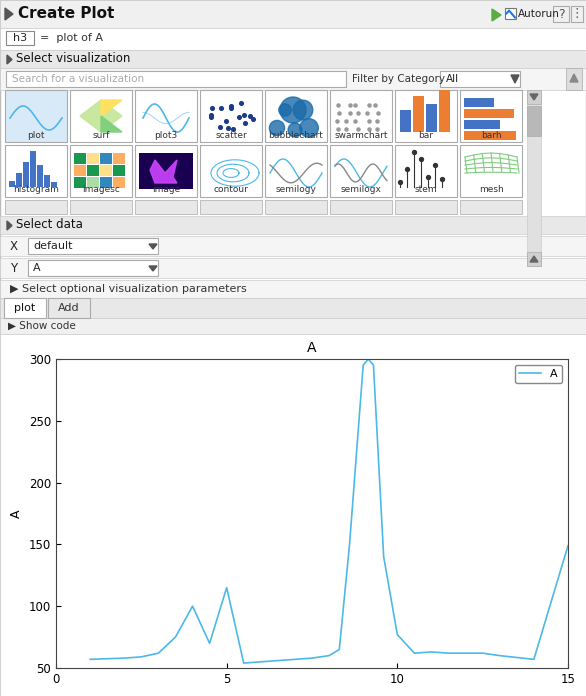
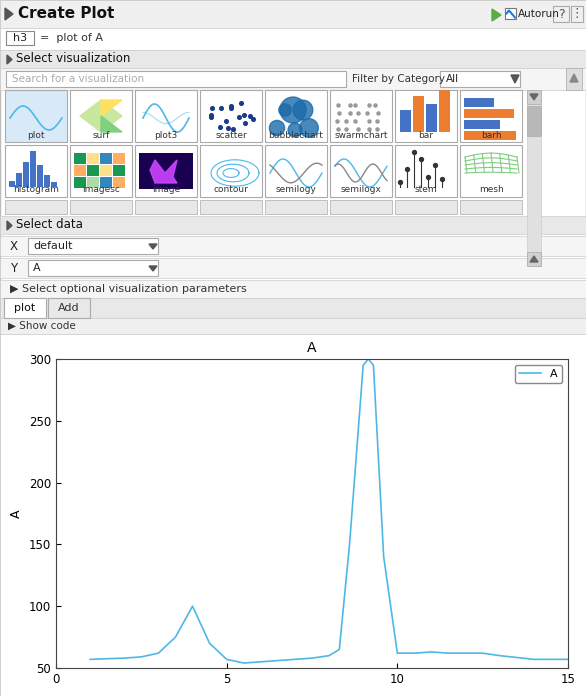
A/5: 115 -> 57
A/10: 77 -> 62
A/15: 149 -> 57
